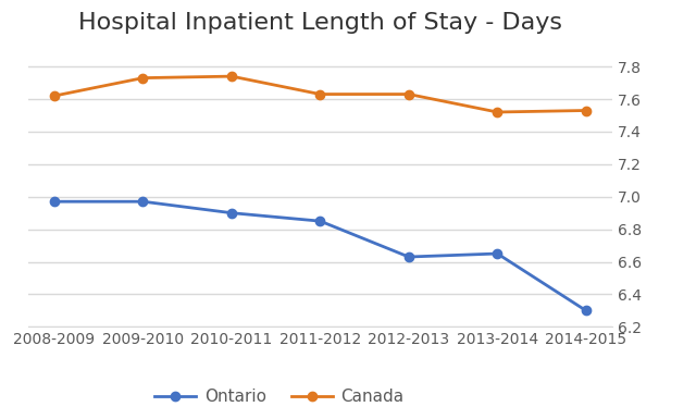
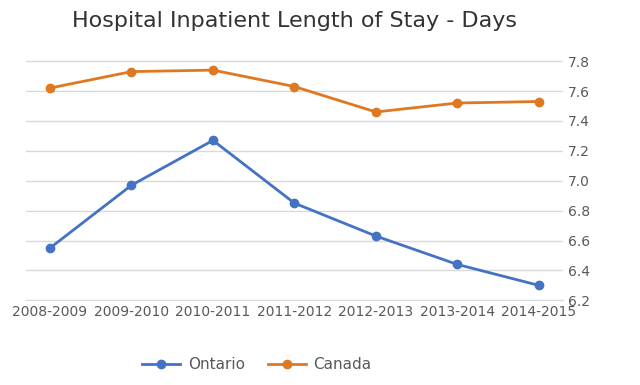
Ontario/2008-2009: 6.97 -> 6.55
Ontario/2010-2011: 6.90 -> 7.27
Canada/2012-2013: 7.63 -> 7.46
Ontario/2013-2014: 6.65 -> 6.44
